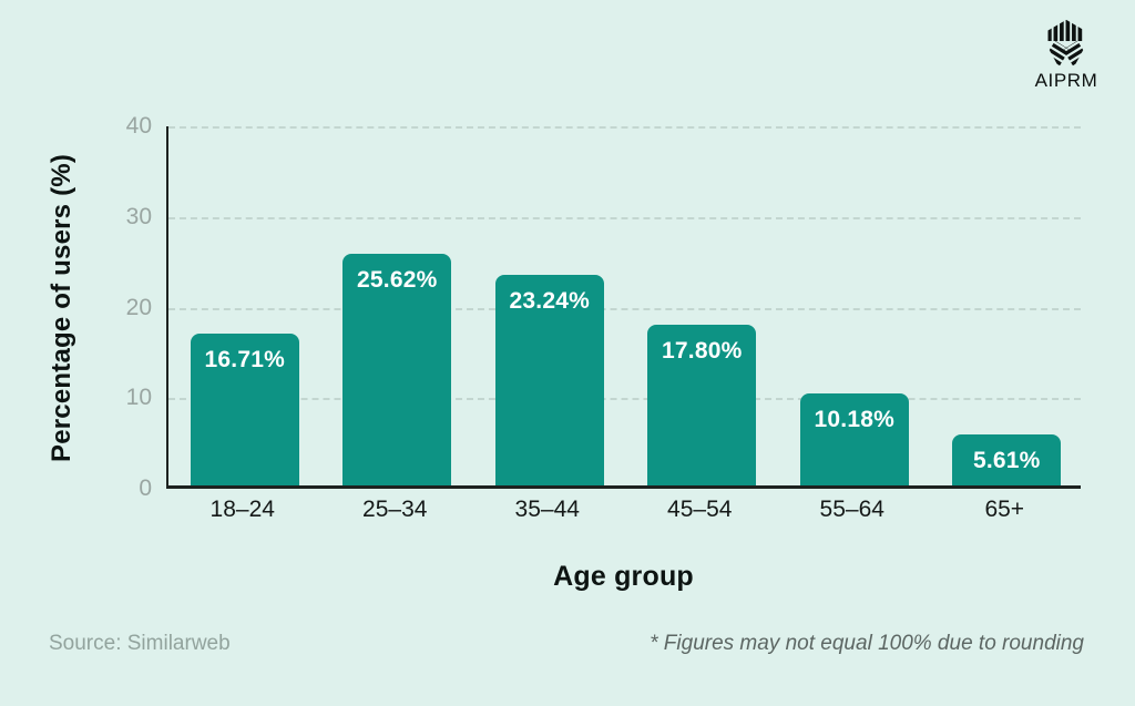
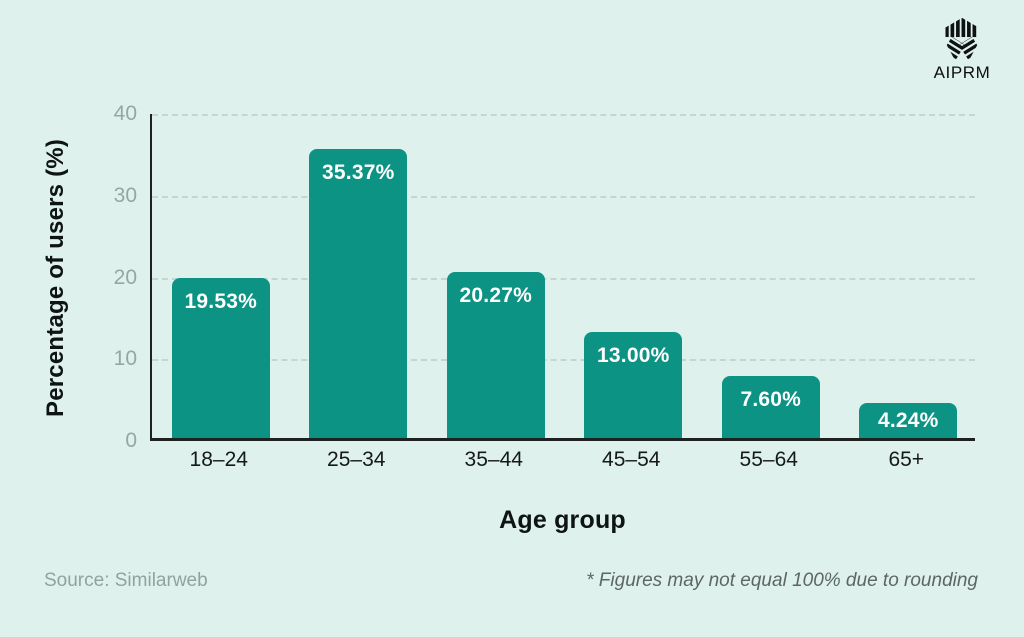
18–24: 16.71% -> 19.53%
25–34: 25.62% -> 35.37%
35–44: 23.24% -> 20.27%
45–54: 17.80% -> 13.00%
55–64: 10.18% -> 7.60%
65+: 5.61% -> 4.24%
